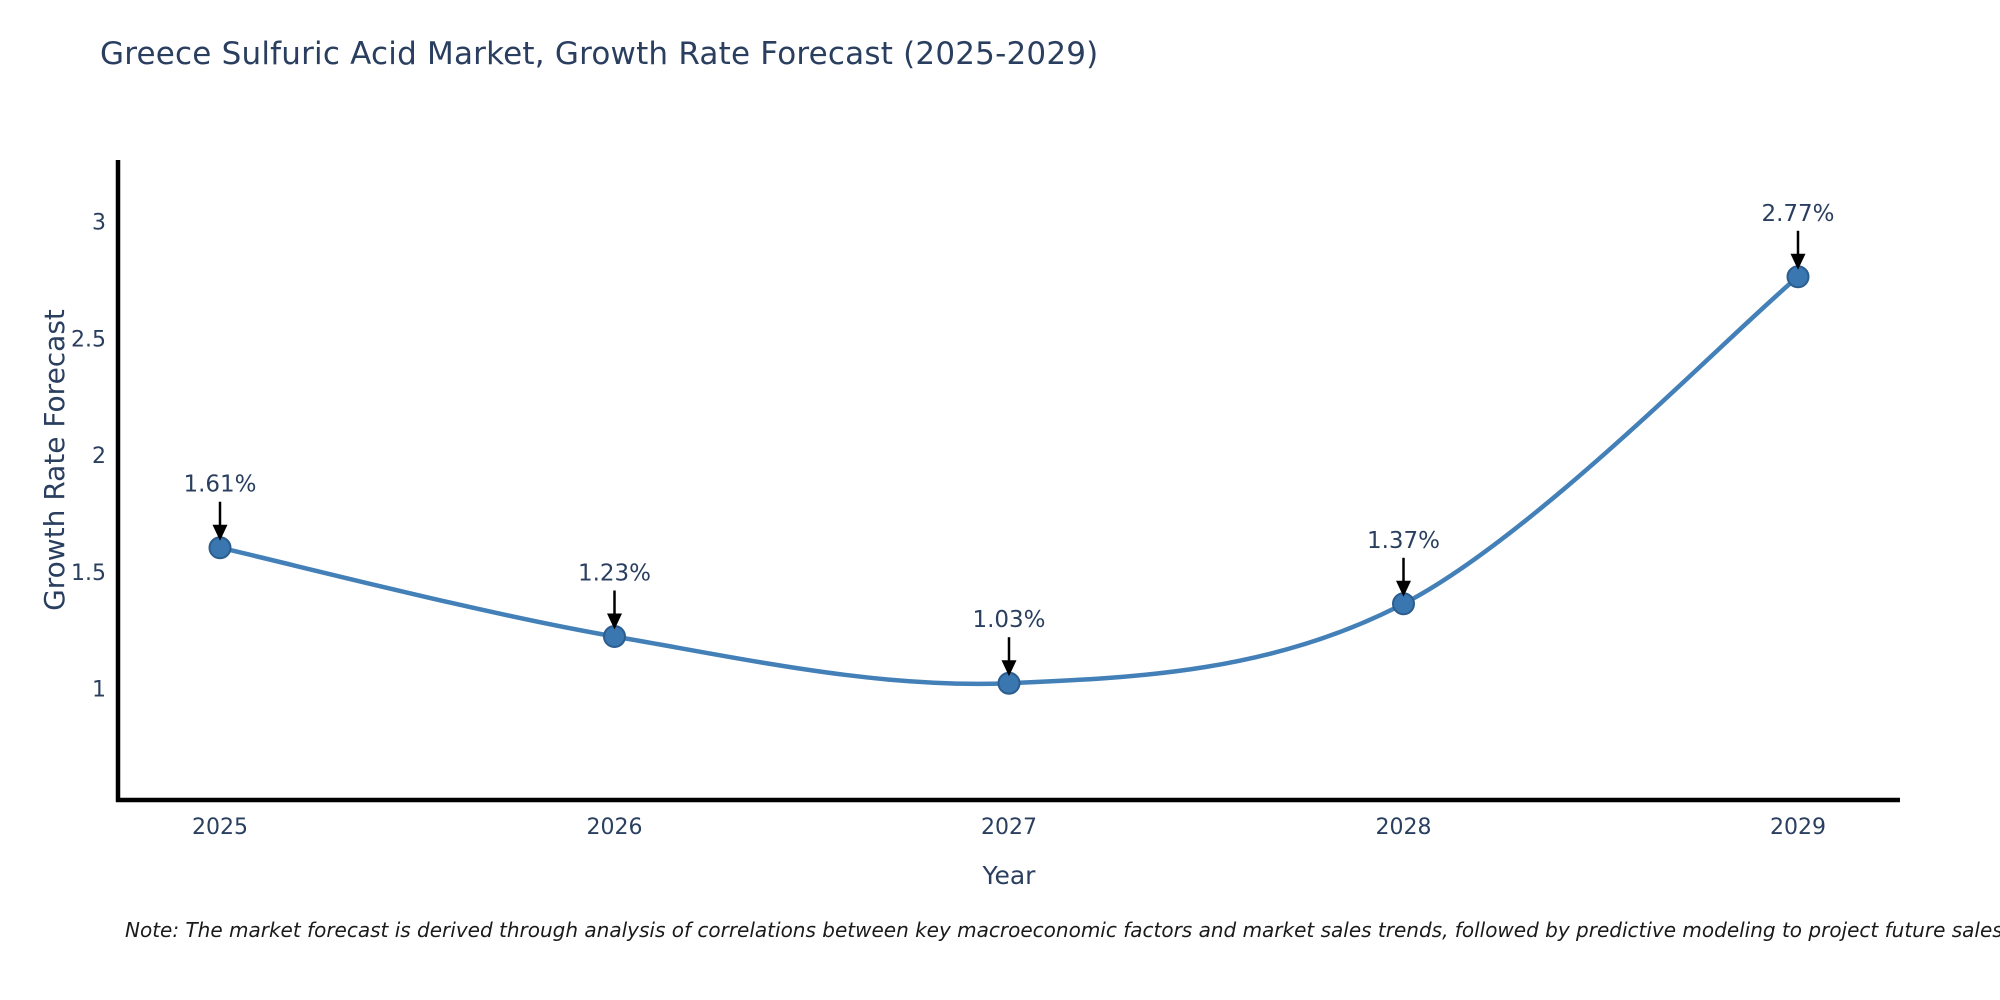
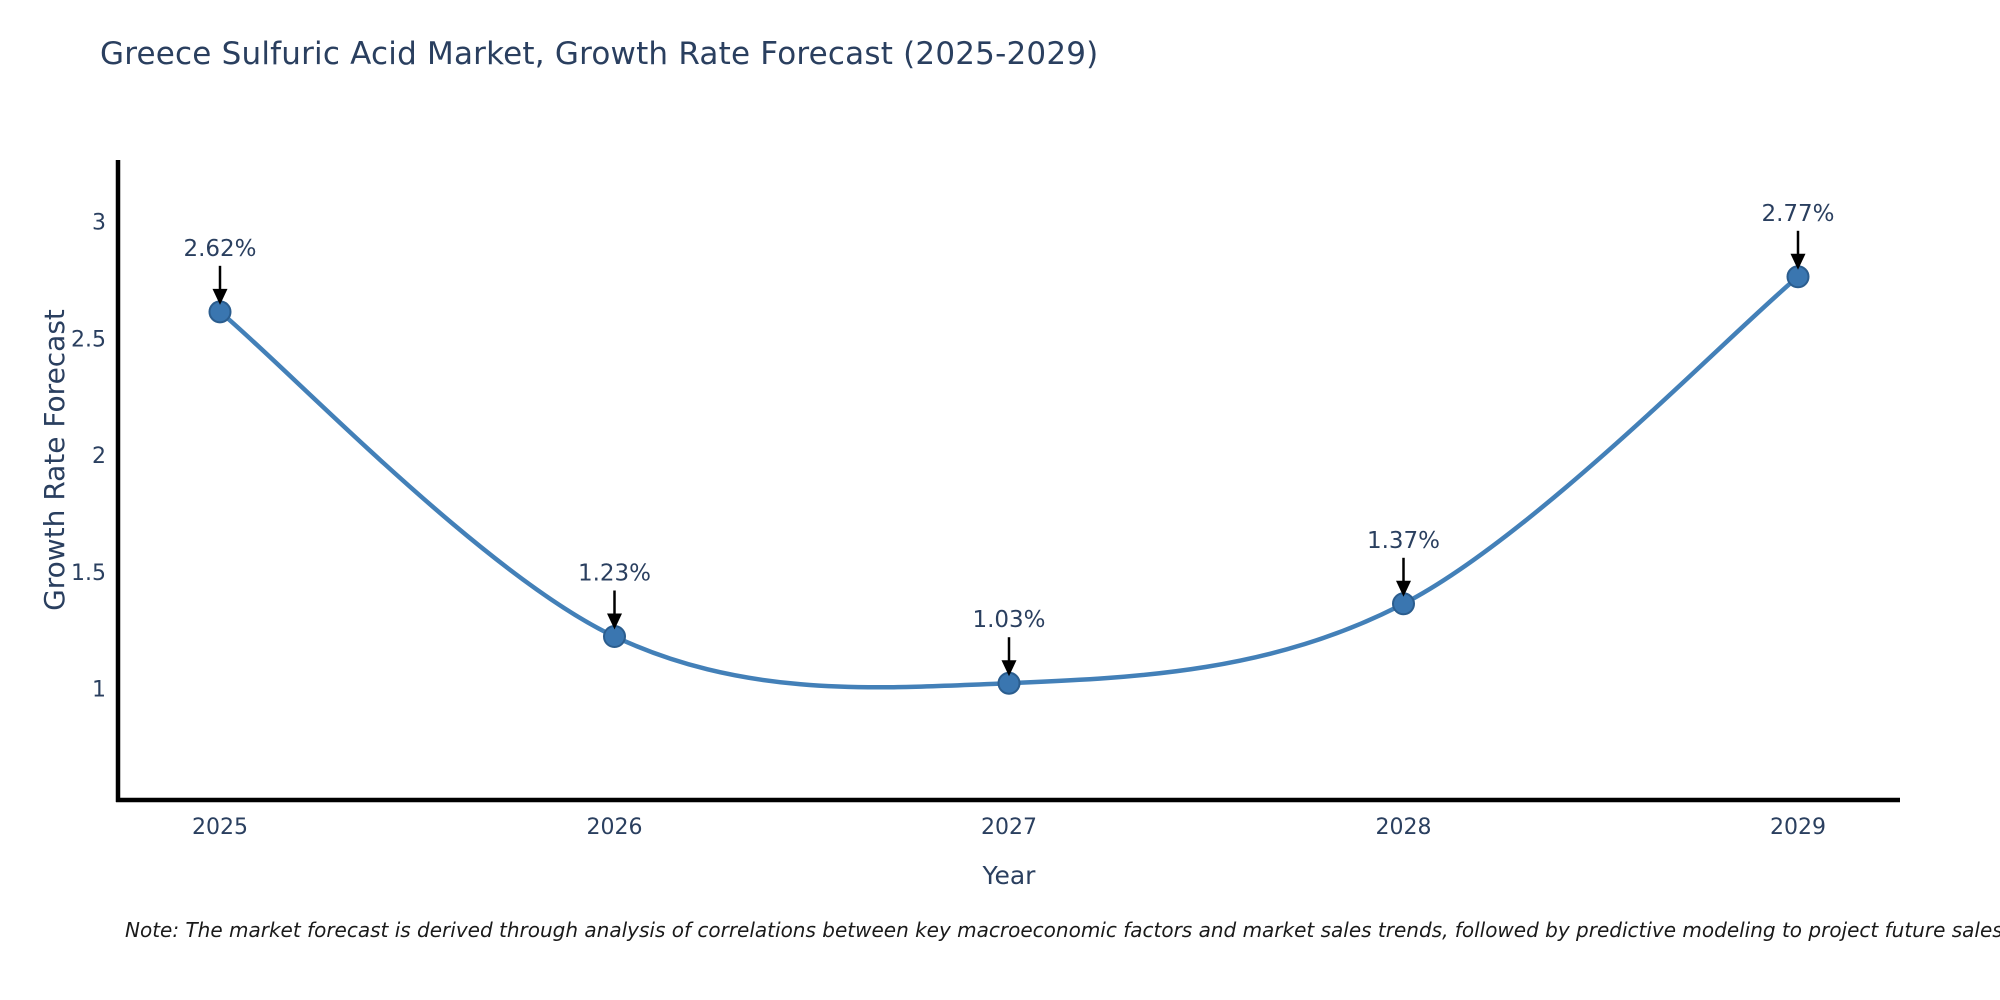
2025: 1.61% -> 2.62%
